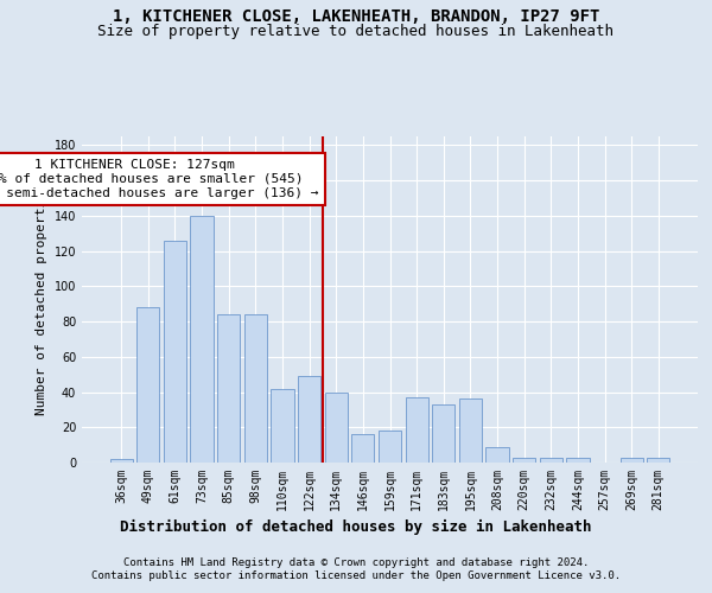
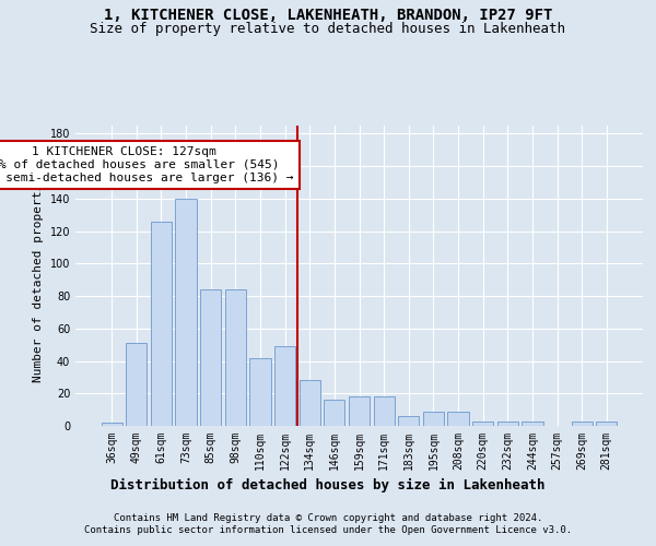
49sqm: 88 -> 51
134sqm: 40 -> 28
171sqm: 37 -> 18
183sqm: 33 -> 6
195sqm: 36 -> 9
